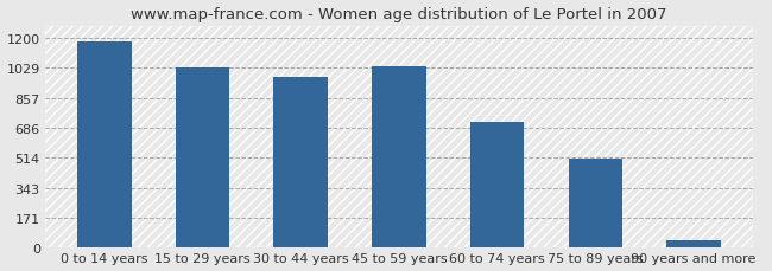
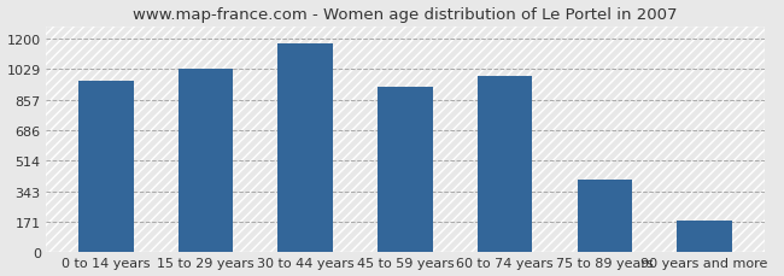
0 to 14 years: 1180 -> 960
30 to 44 years: 980 -> 1170
45 to 59 years: 1040 -> 930
60 to 74 years: 720 -> 990
75 to 89 years: 510 -> 410
90 years and more: 40 -> 180
